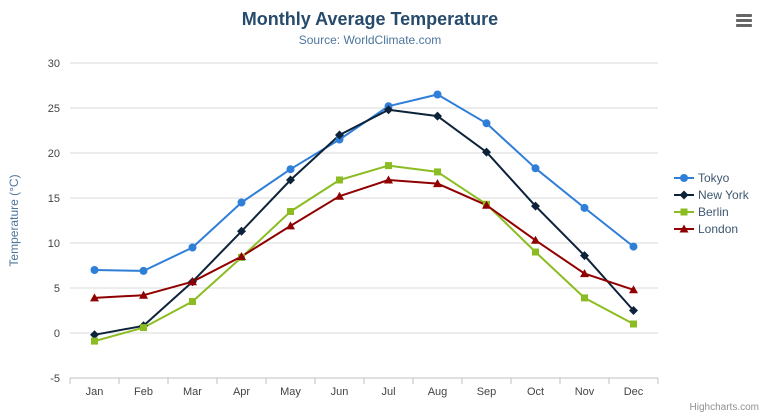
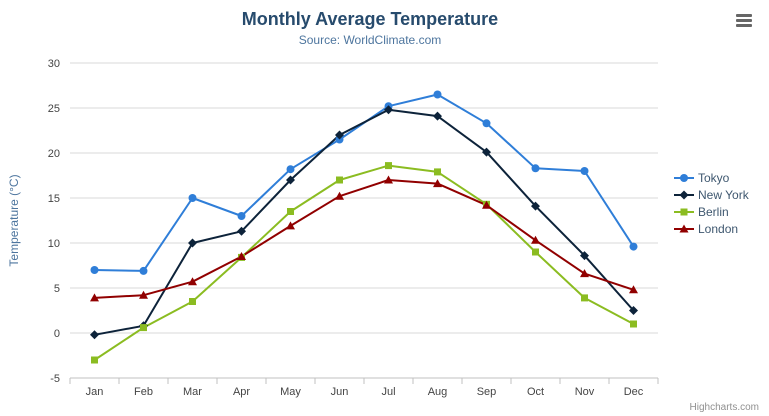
Berlin/Jan: -1 -> -3
Tokyo/Mar: 10 -> 15
New York/Mar: 6 -> 10
Tokyo/Apr: 14 -> 13
Tokyo/Nov: 14 -> 18
